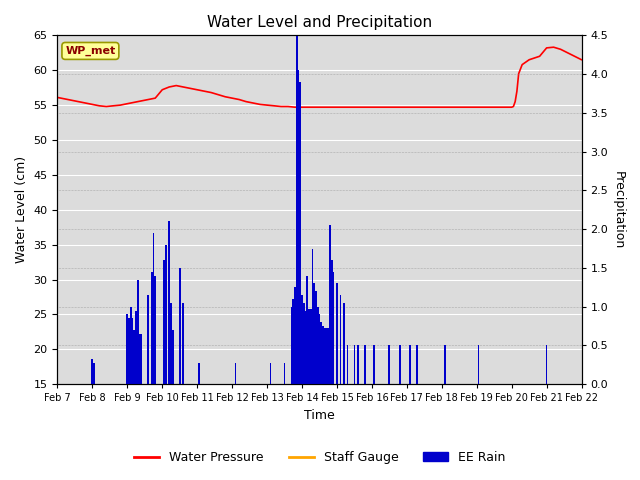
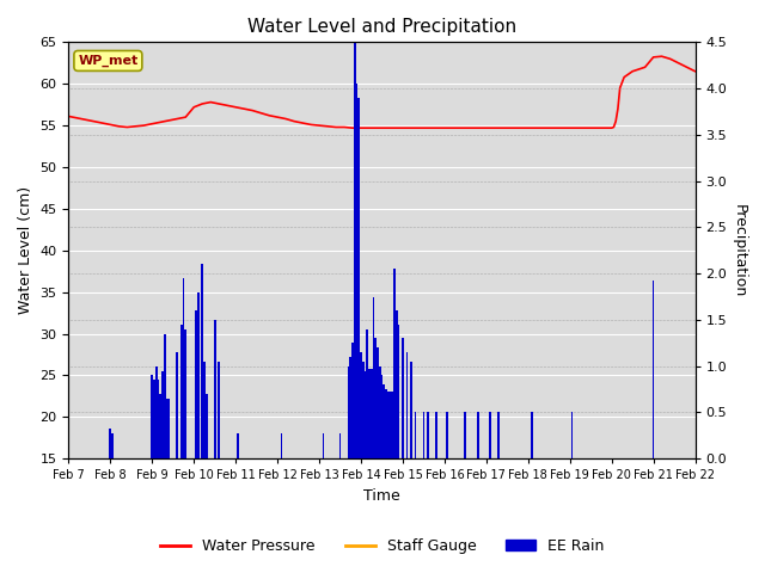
EE Rain/Feb 21: 0.50 -> 1.92
